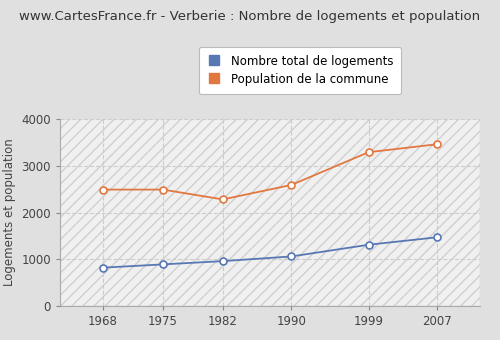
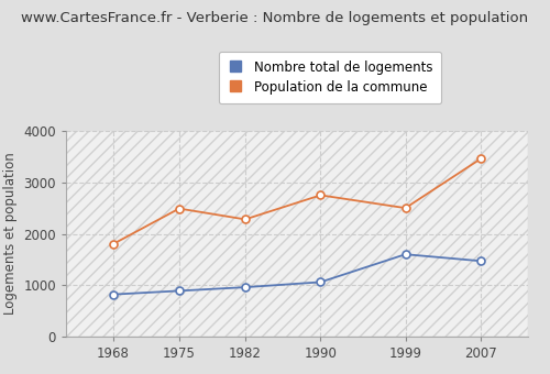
Population de la commune/1968: 2490 -> 1800
Population de la commune/1990: 2590 -> 2750
Nombre total de logements/1999: 1310 -> 1600
Population de la commune/1999: 3290 -> 2500
